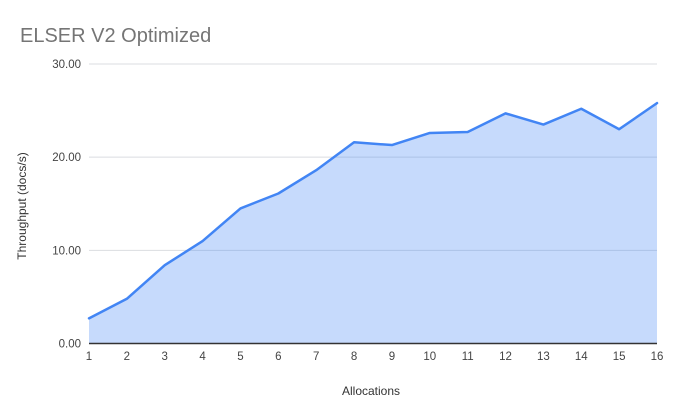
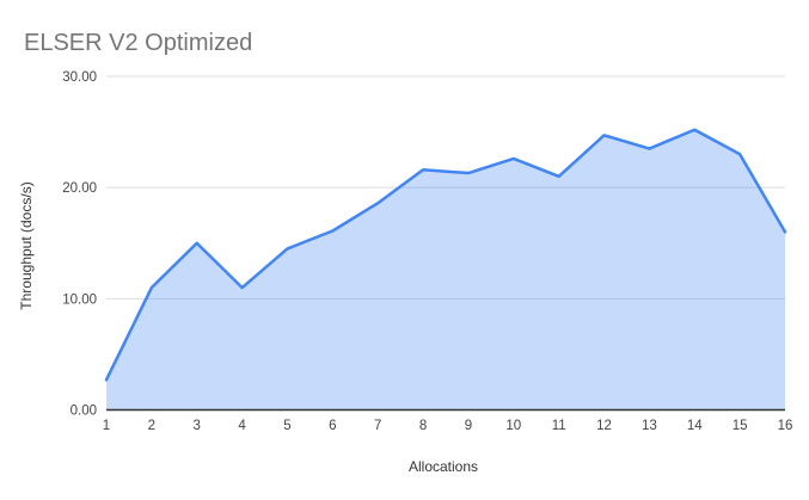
2: 5 -> 11
3: 8 -> 15
11: 23 -> 21
16: 26 -> 16
